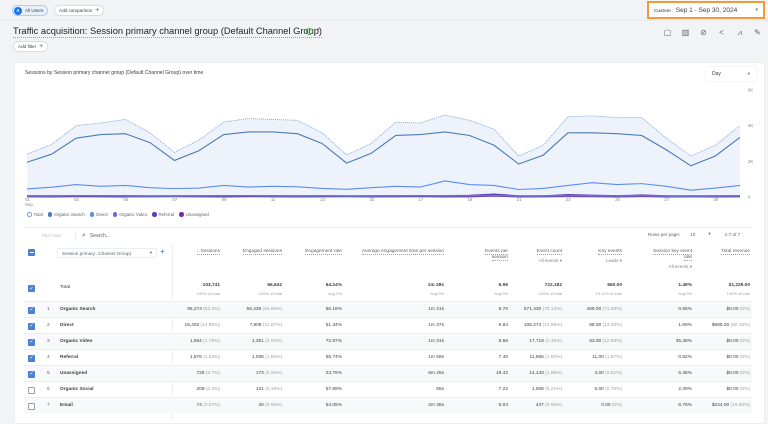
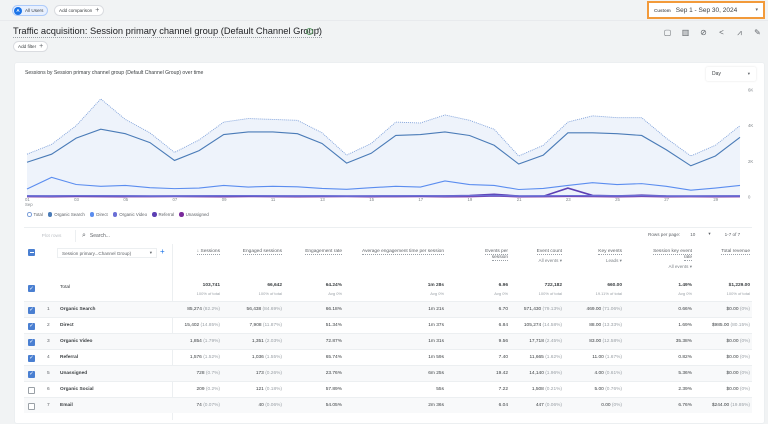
Direct/2: 0.6K -> 1.1K
Total/4: 4.2K -> 5.5K
Organic Search/4: 3.5K -> 3.8K
Total/23: 4.5K -> 4.2K
Referral/23: 0.1K -> 0.5K
